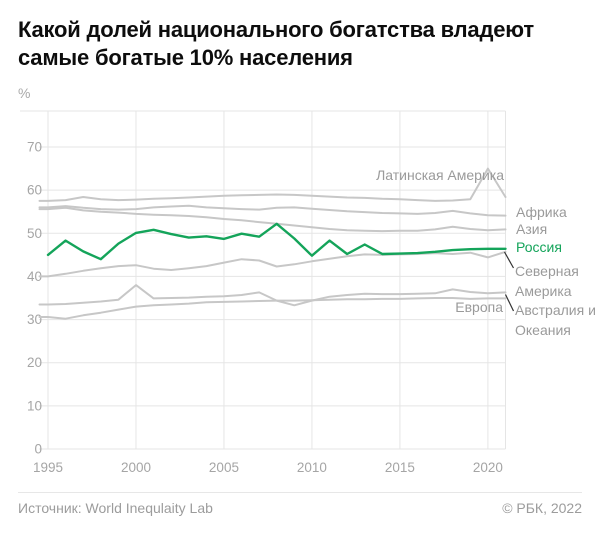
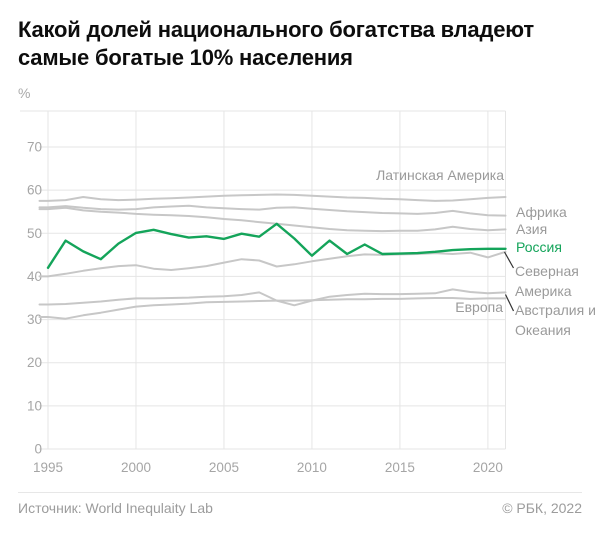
Россия/1995: 45 -> 42
Европа/2000: 38 -> 35
Латинская Америка/2020: 65 -> 58
